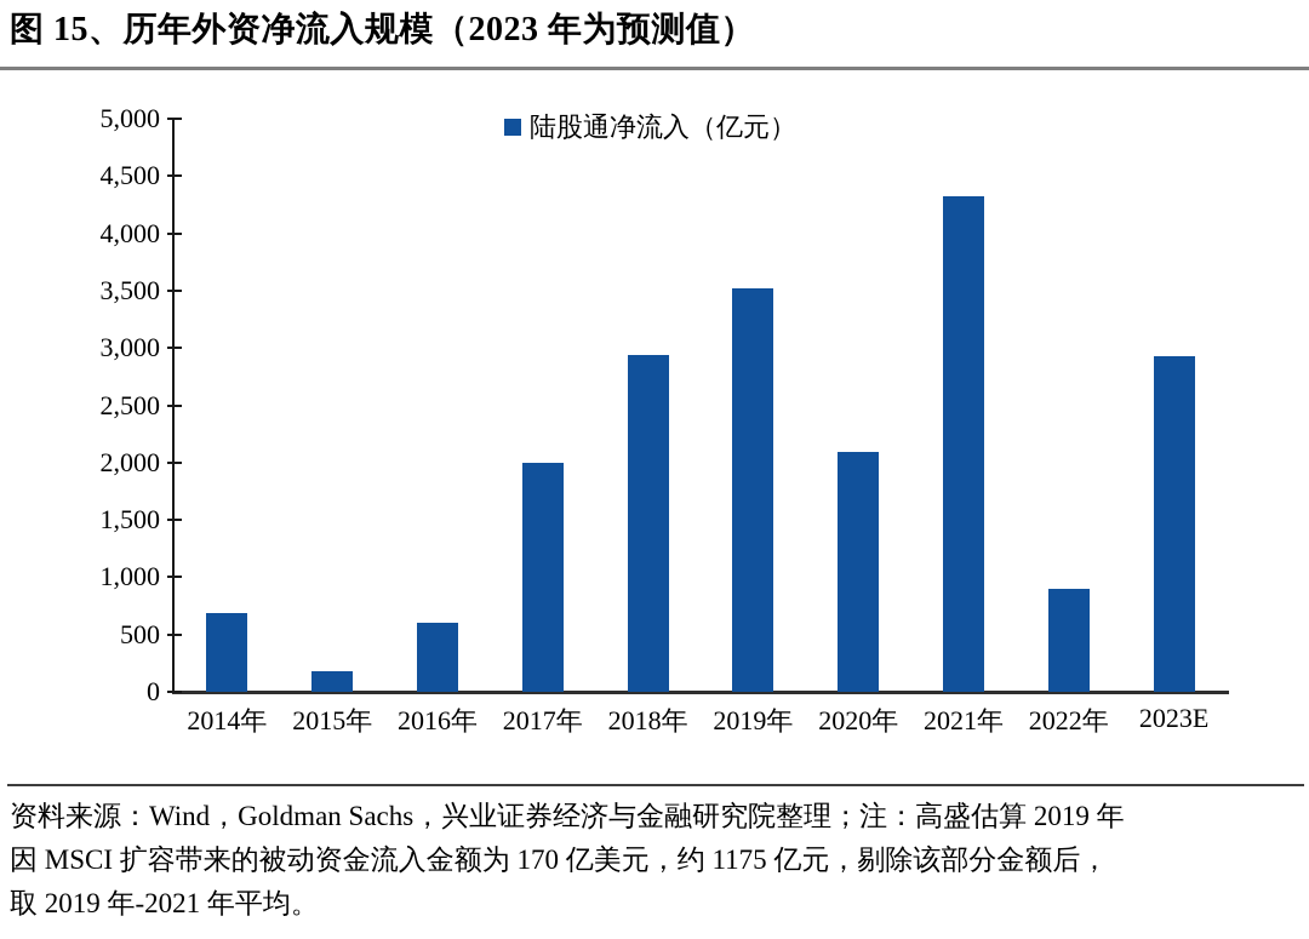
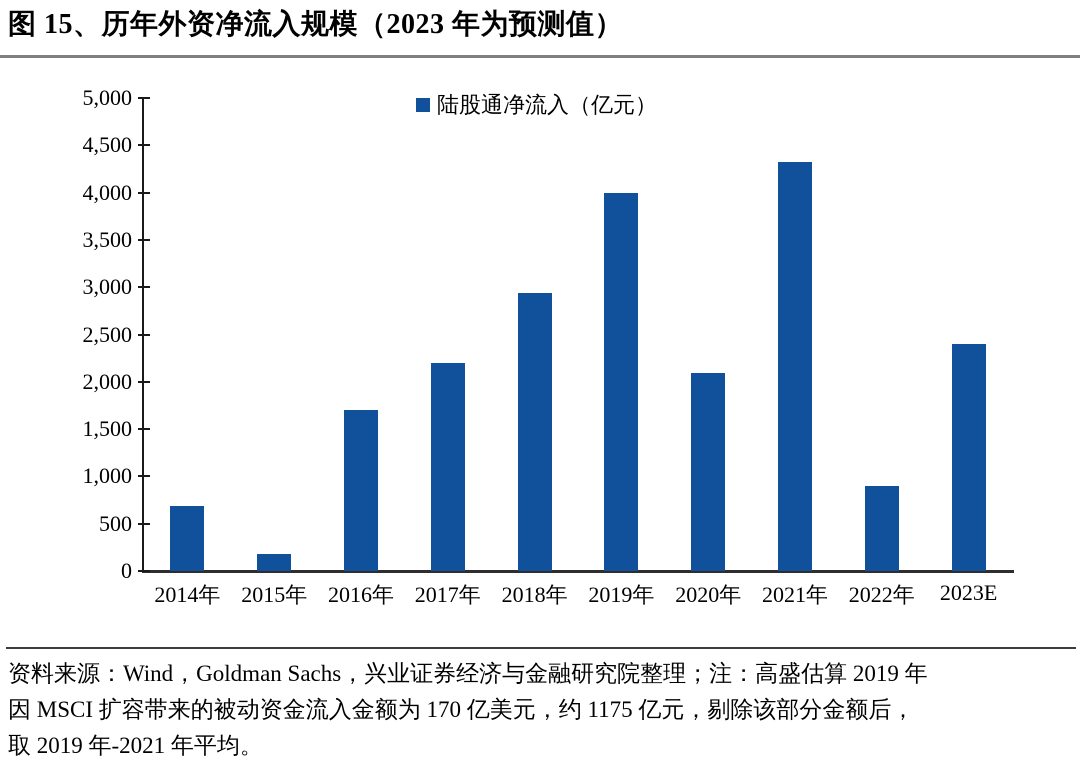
2016年: 600 -> 1700
2017年: 2000 -> 2200
2019年: 3500 -> 4000
2023E: 2900 -> 2400
